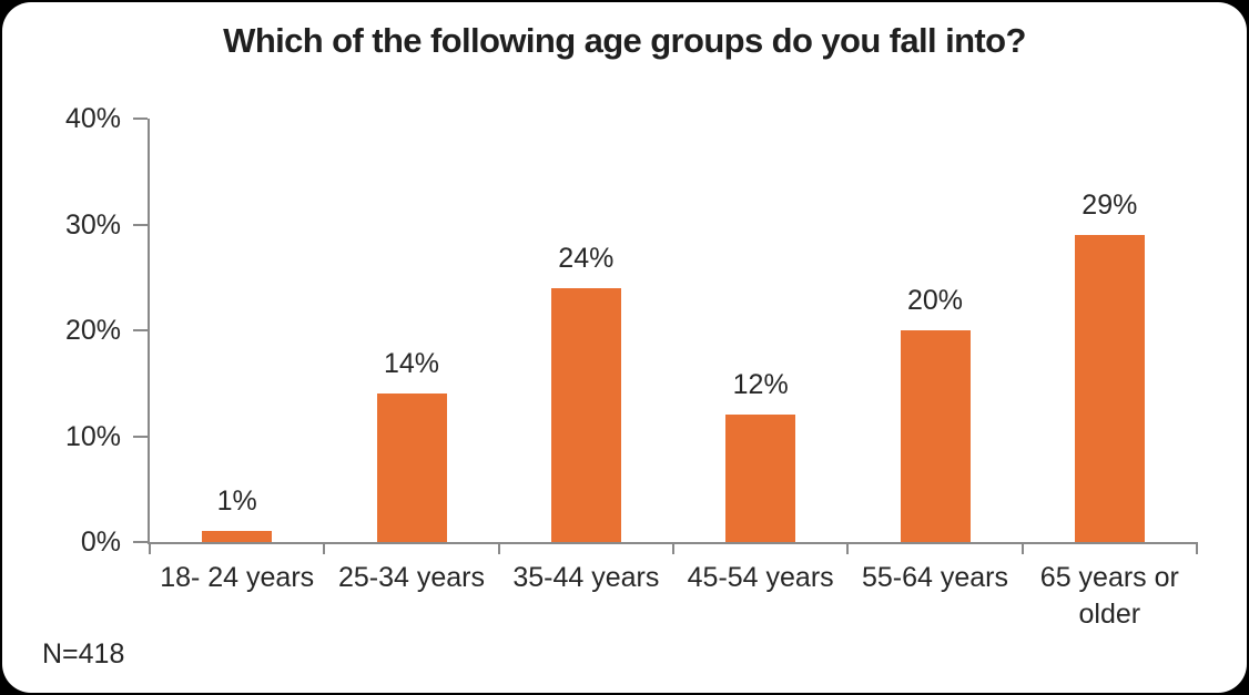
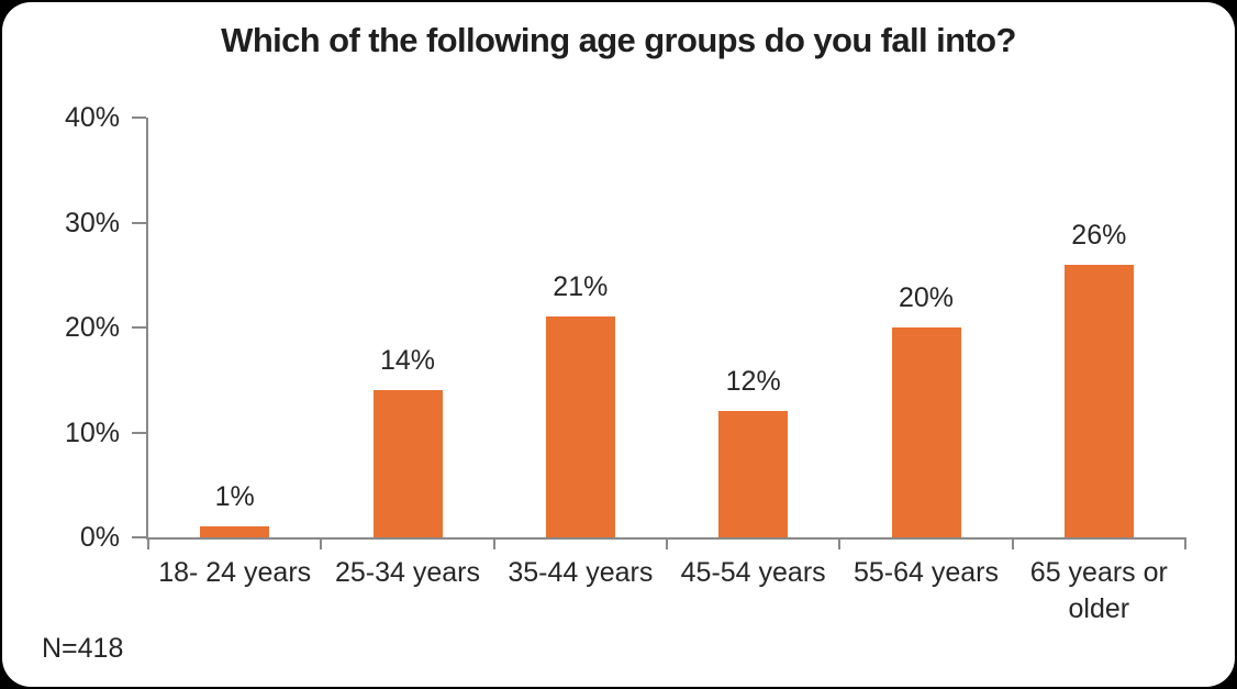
35-44 years: 24% -> 21%
65 years or older: 29% -> 26%
